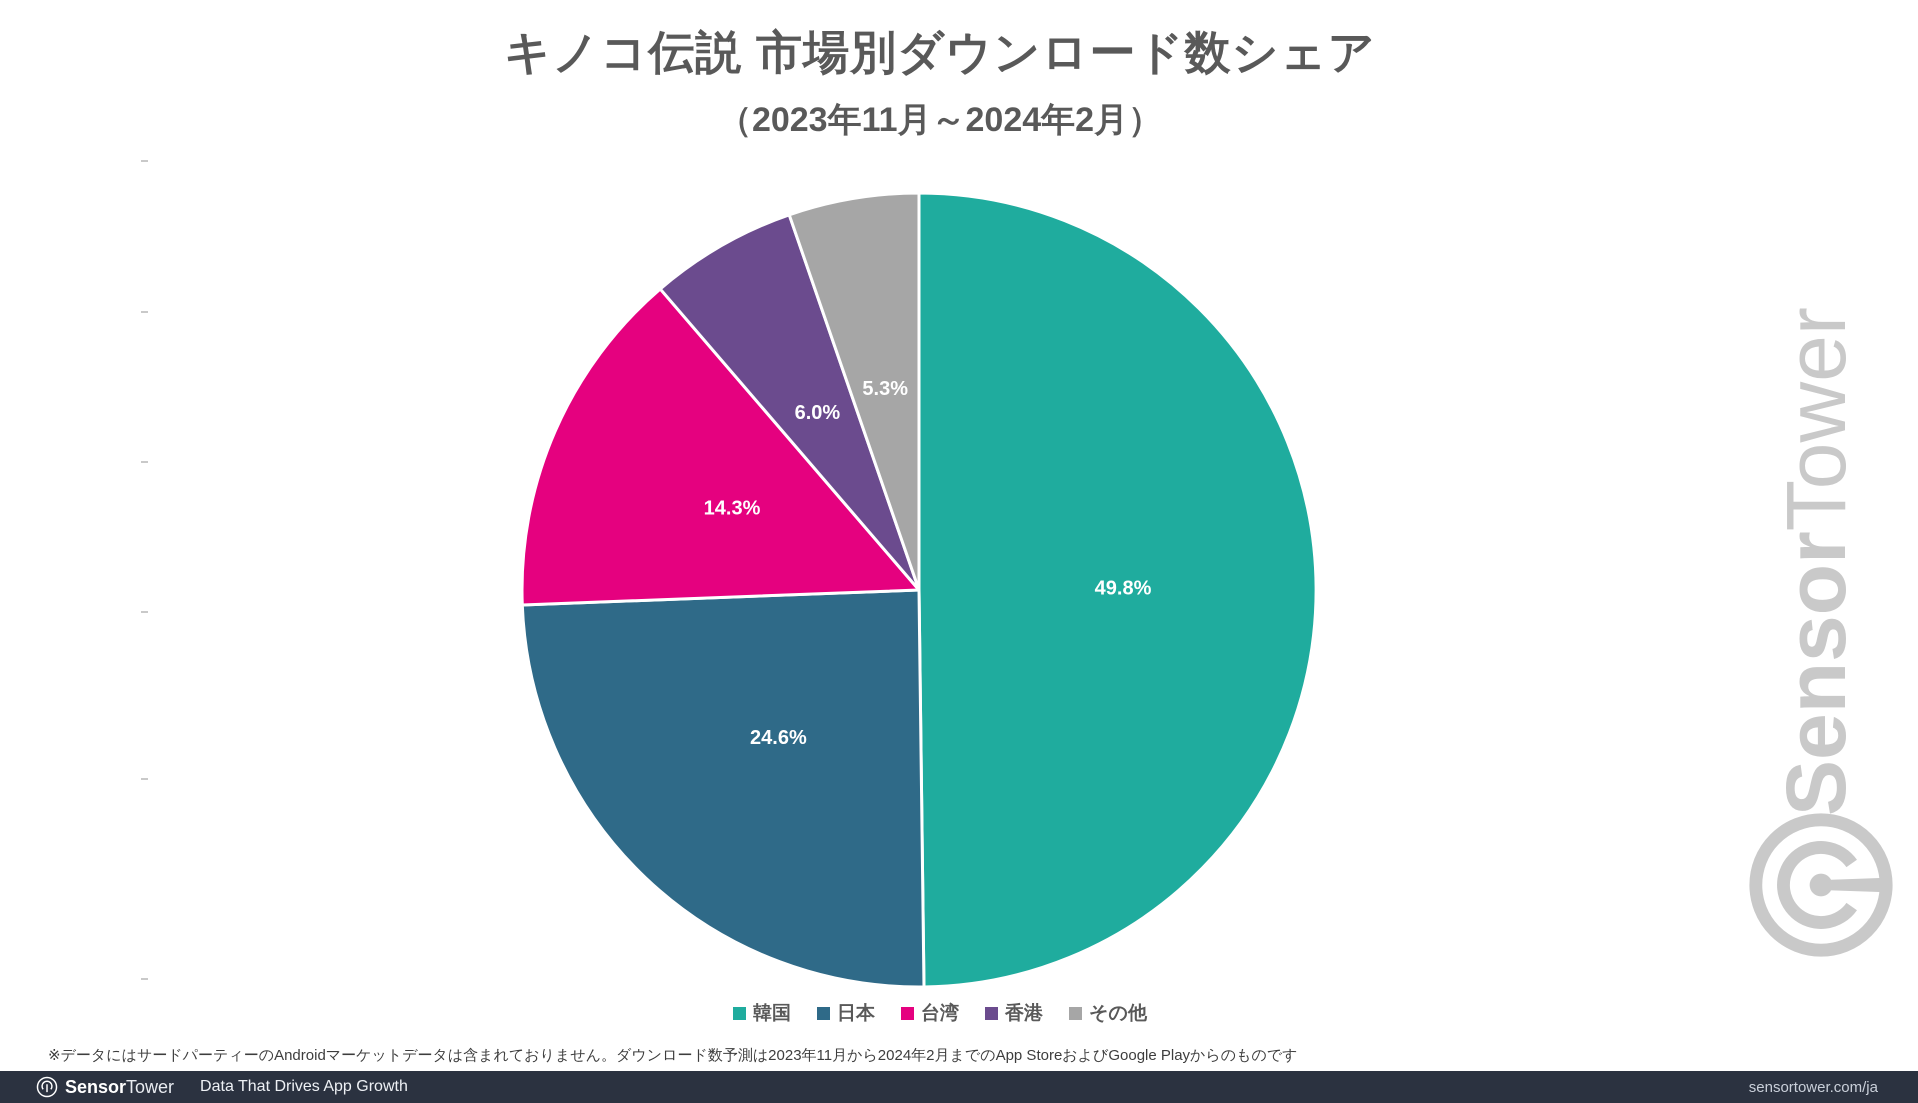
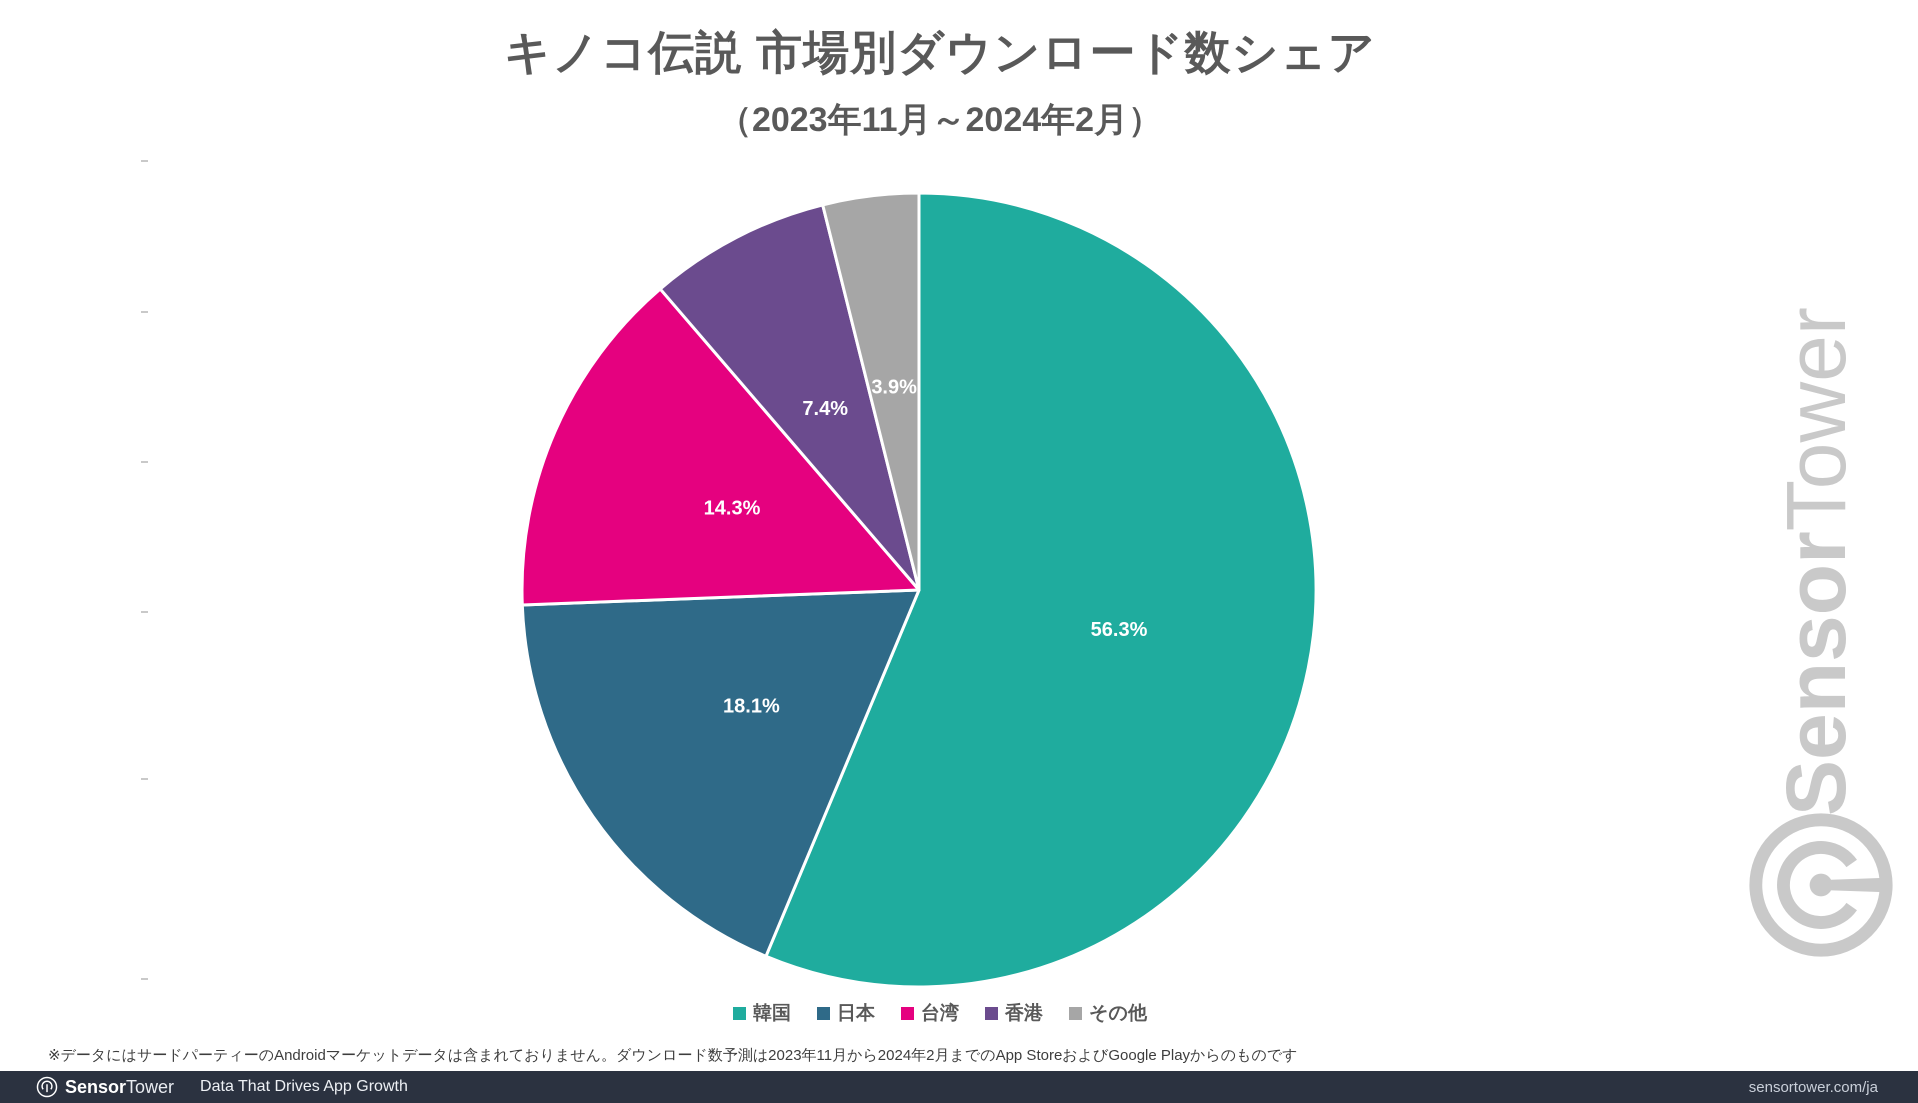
韓国: 49.8% -> 56.3%
日本: 24.6% -> 18.1%
香港: 6.0% -> 7.4%
その他: 5.3% -> 3.9%
